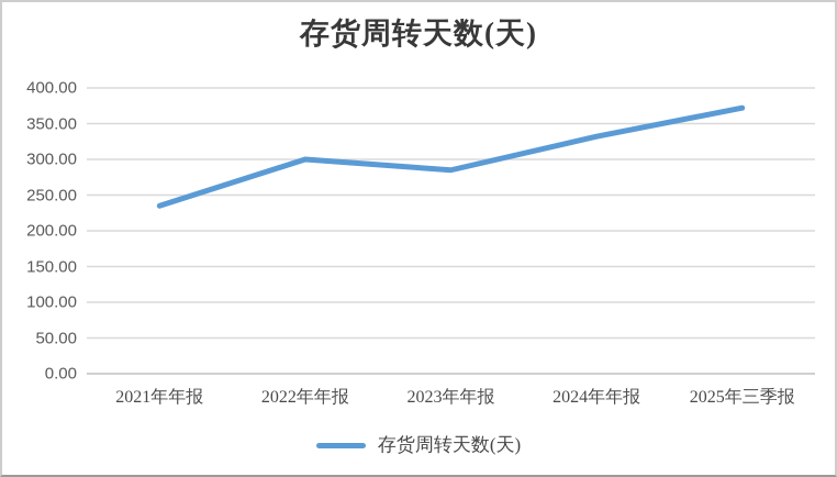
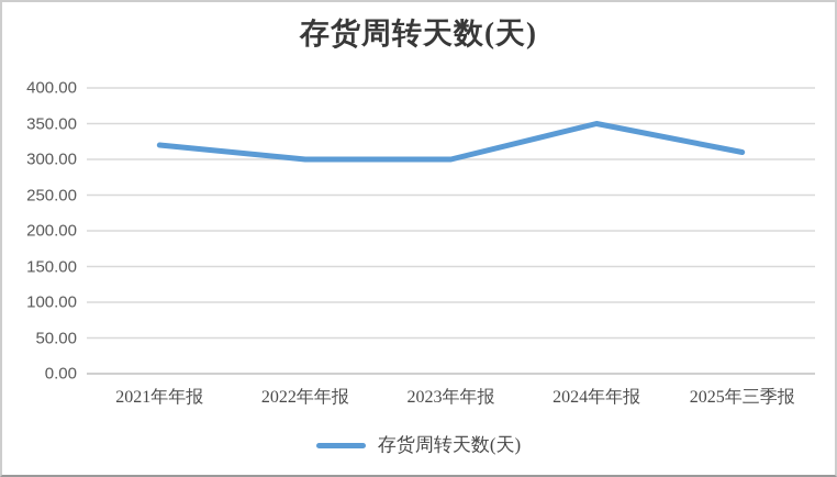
2021年年报: 240 -> 320
2023年年报: 280 -> 300
2024年年报: 330 -> 350
2025年三季报: 370 -> 310
